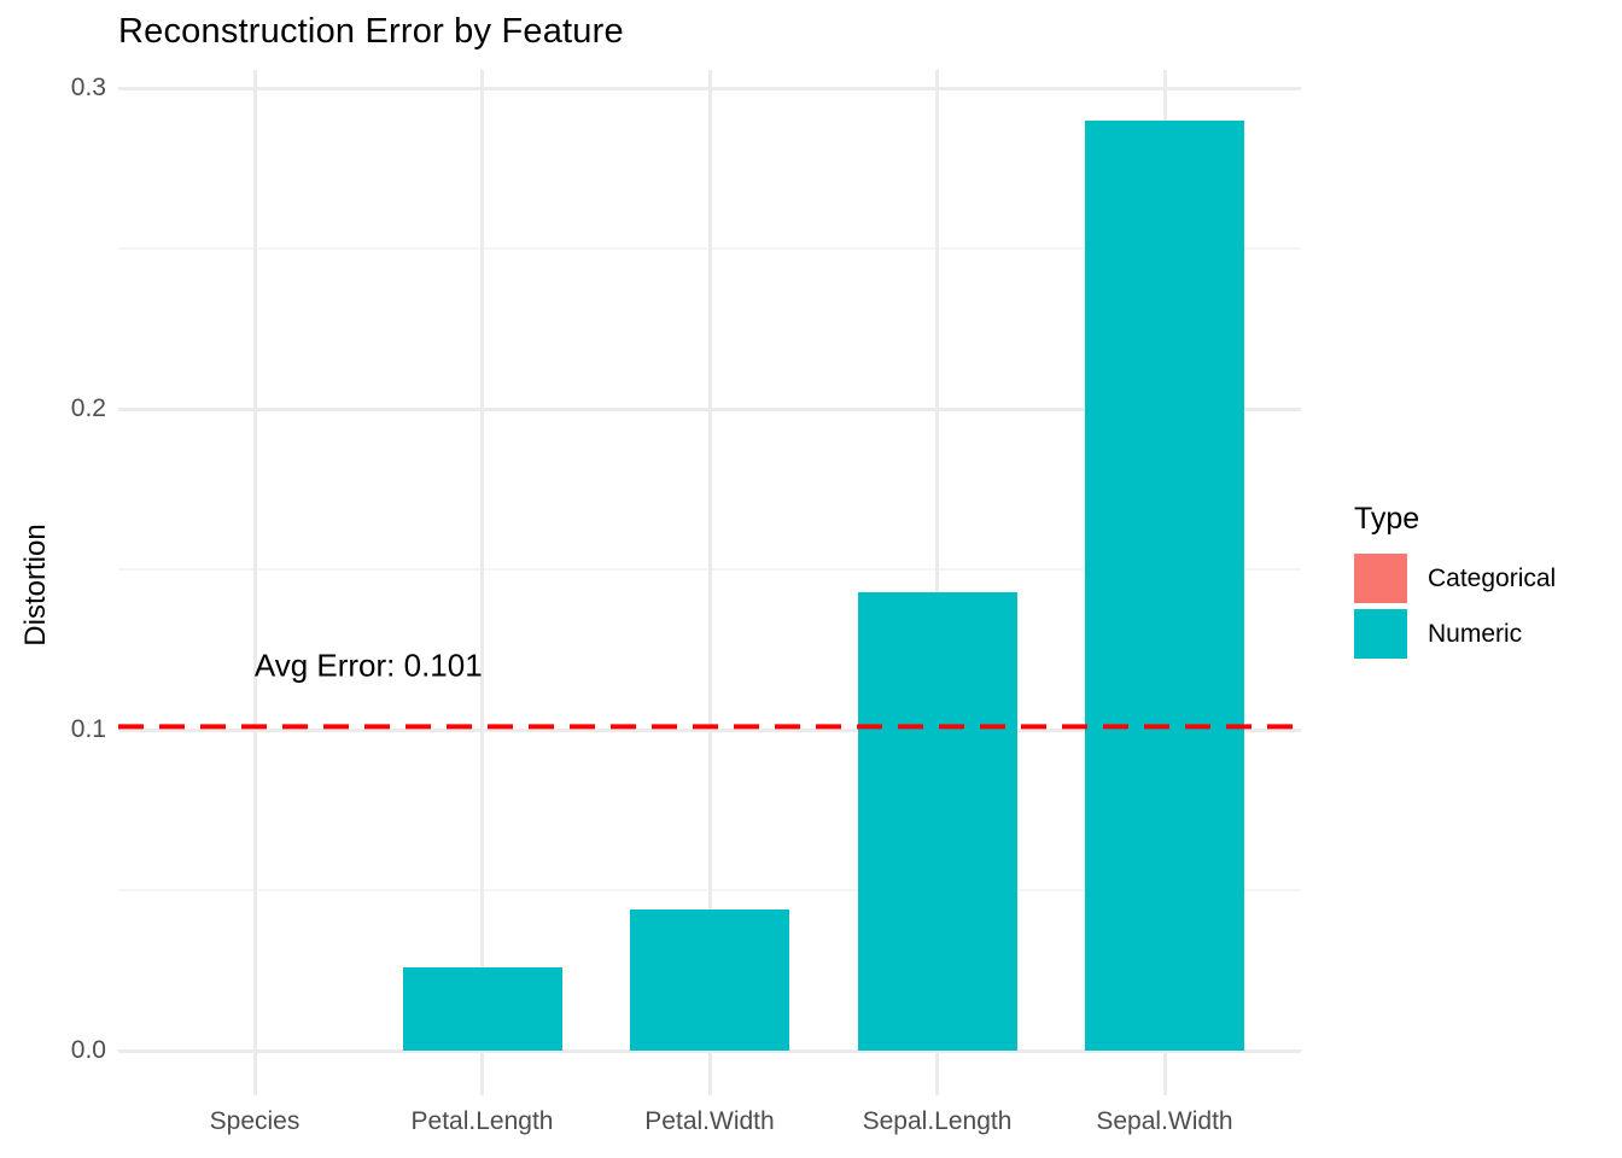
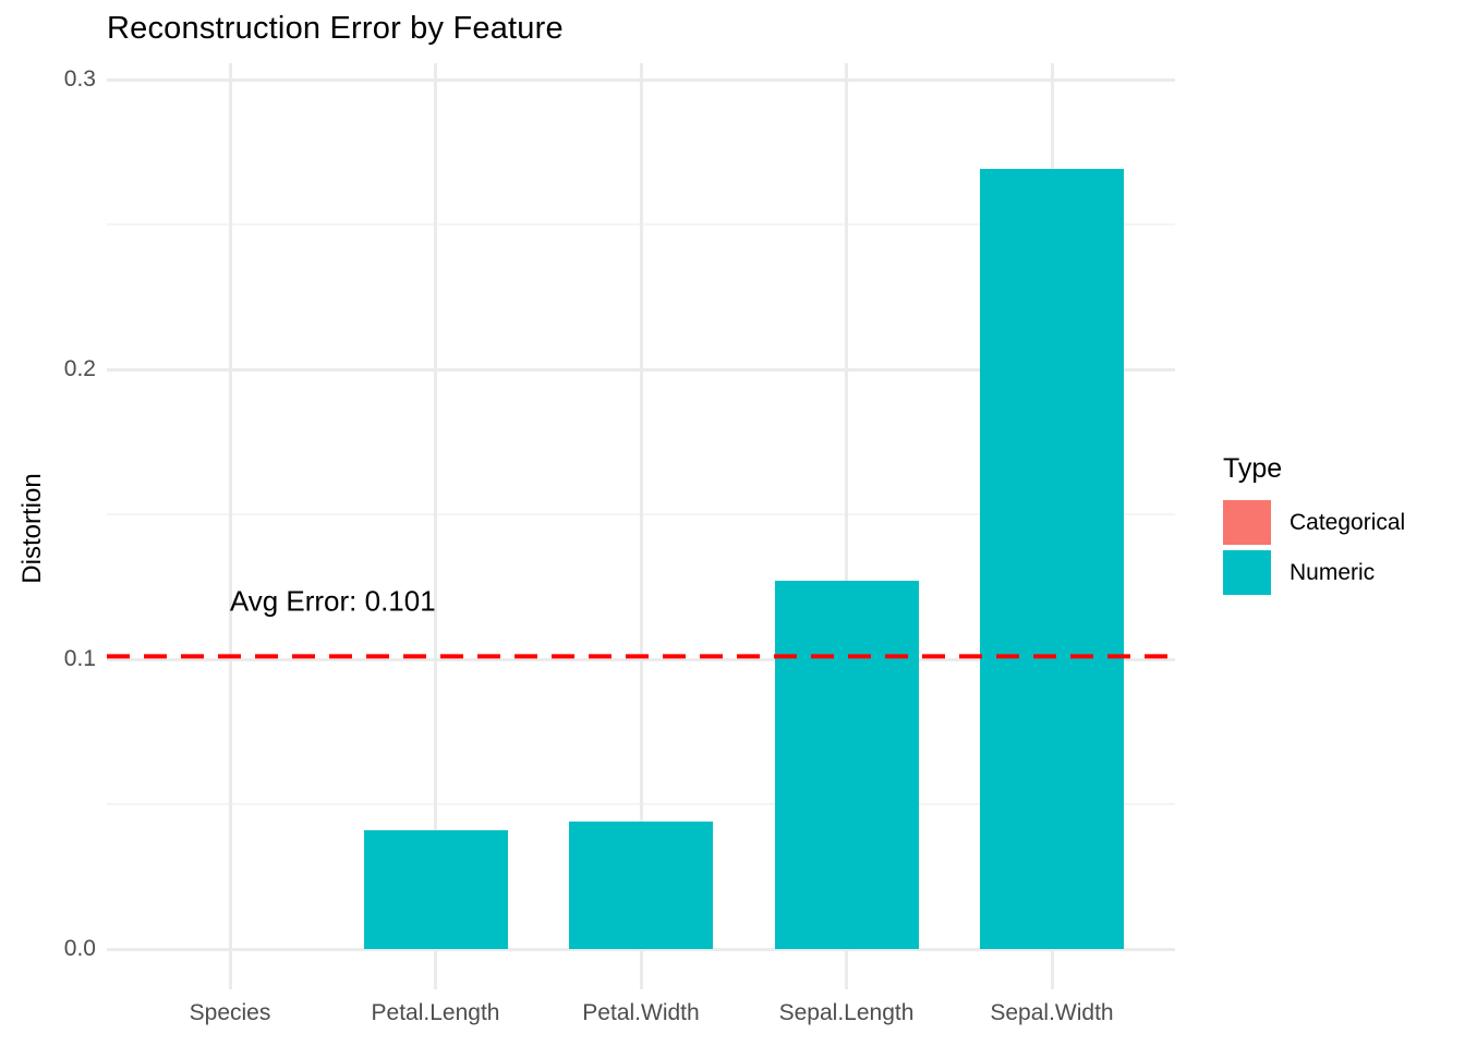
Petal.Length: 0.026 -> 0.041
Sepal.Length: 0.143 -> 0.127
Sepal.Width: 0.290 -> 0.269
